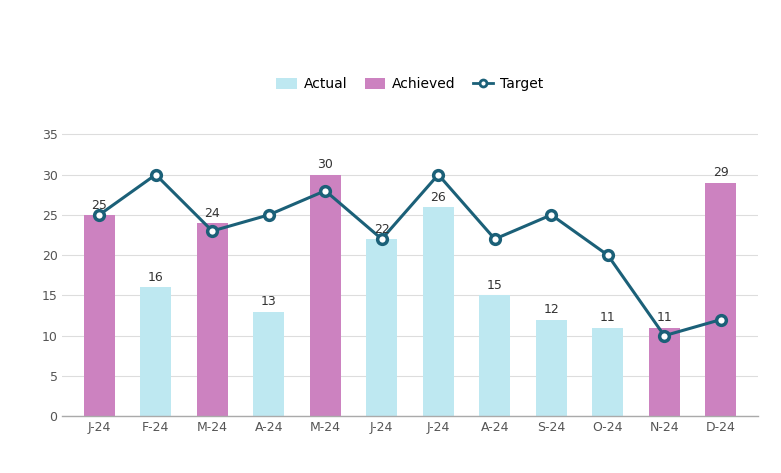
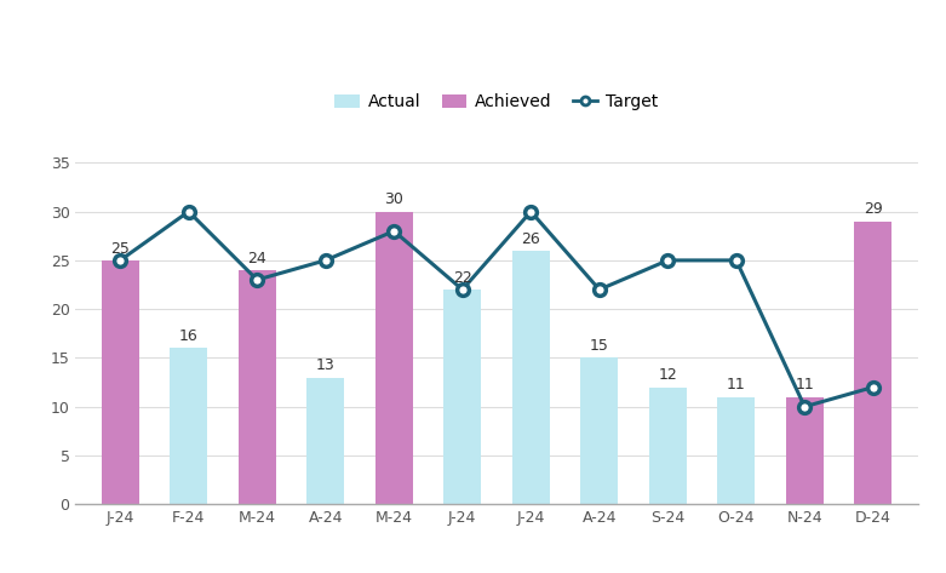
Target/O-24: 20 -> 25
